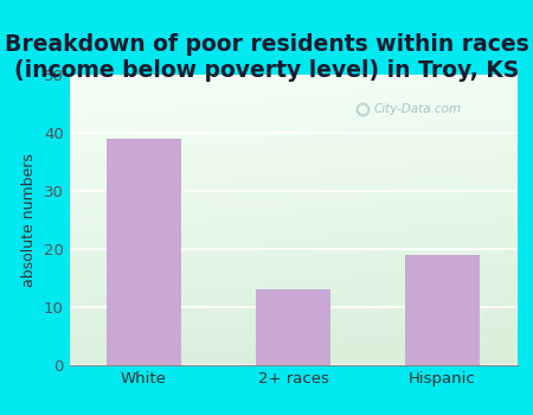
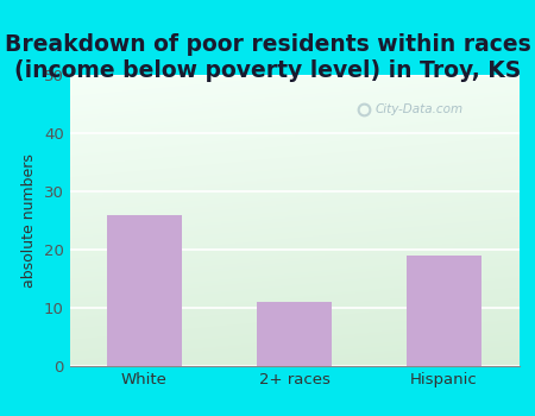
White: 39 -> 26
2+ races: 13 -> 11
